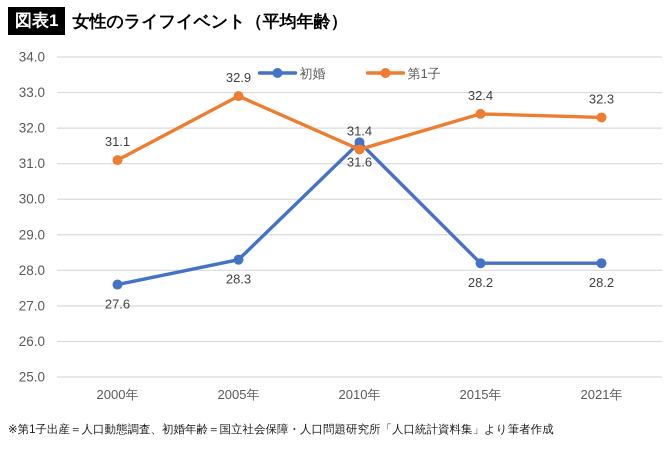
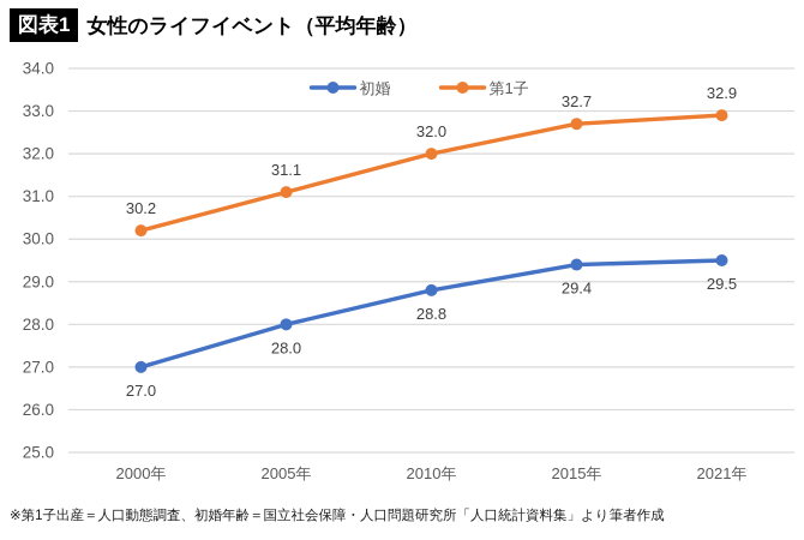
初婚/2000年: 27.6 -> 27.0
第1子/2000年: 31.1 -> 30.2
初婚/2005年: 28.3 -> 28.0
第1子/2005年: 32.9 -> 31.1
初婚/2010年: 31.6 -> 28.8
第1子/2010年: 31.4 -> 32.0
初婚/2015年: 28.2 -> 29.4
第1子/2015年: 32.4 -> 32.7
初婚/2021年: 28.2 -> 29.5
第1子/2021年: 32.3 -> 32.9
